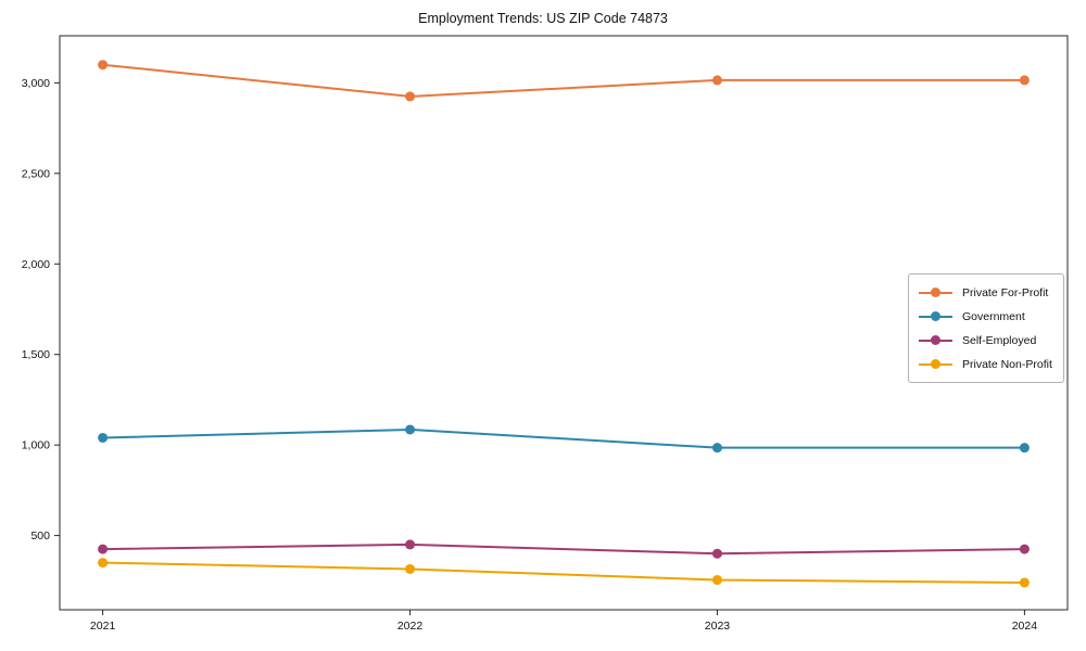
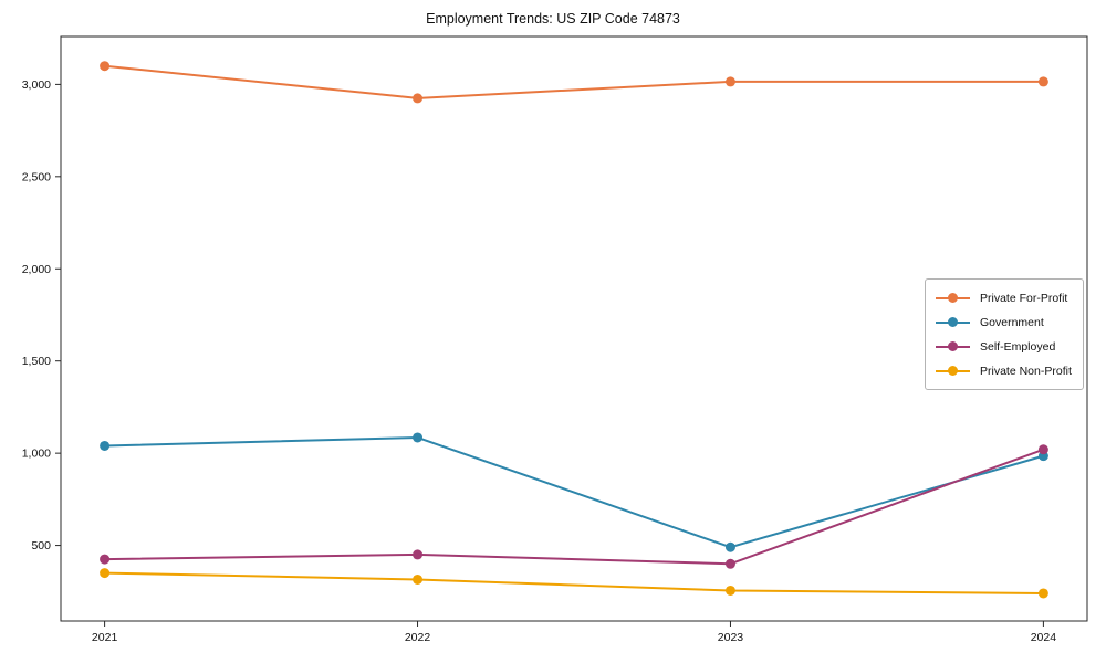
Government/2023: 980 -> 490
Self-Employed/2024: 420 -> 1020
